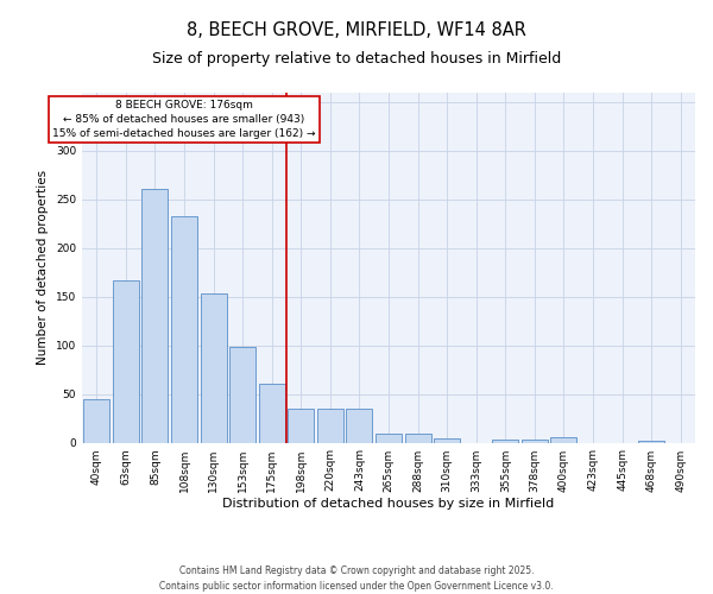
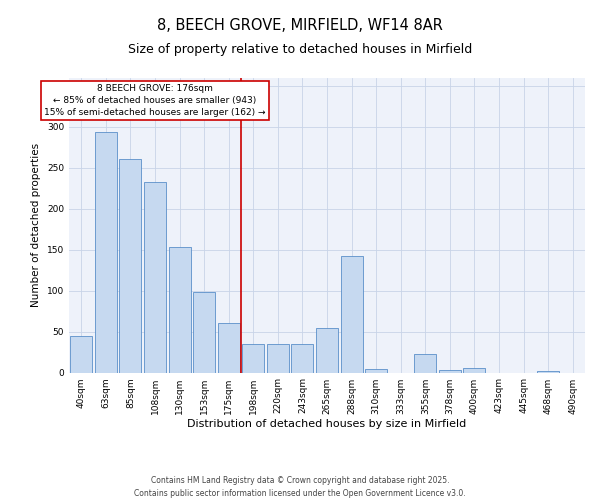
63sqm: 166 -> 294
265sqm: 9 -> 54
288sqm: 9 -> 142
355sqm: 3 -> 22
